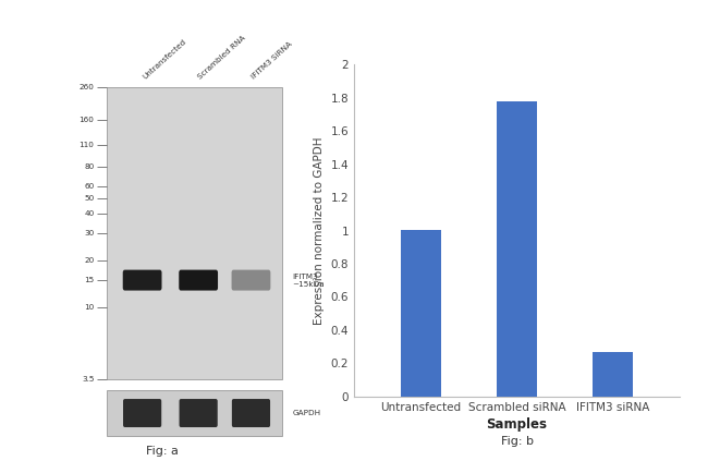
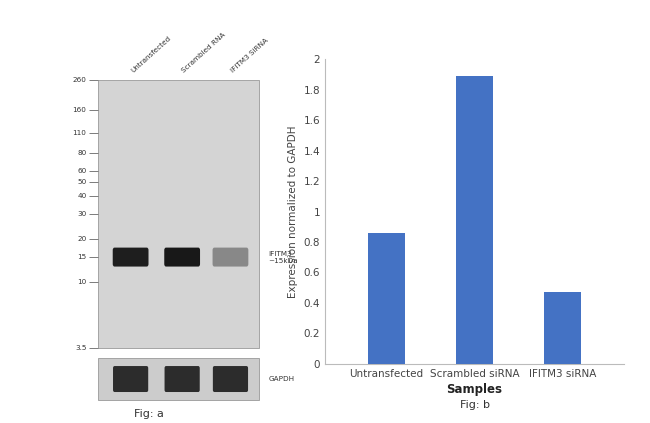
Untransfected: 1.00 -> 0.86
Scrambled siRNA: 1.78 -> 1.89
IFITM3 siRNA: 0.27 -> 0.47
